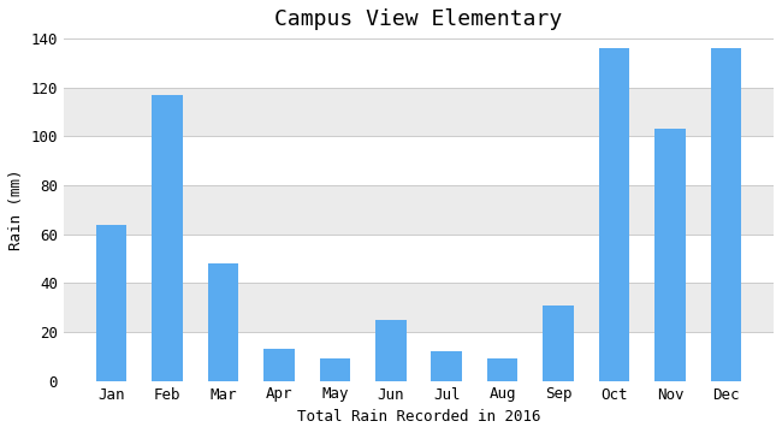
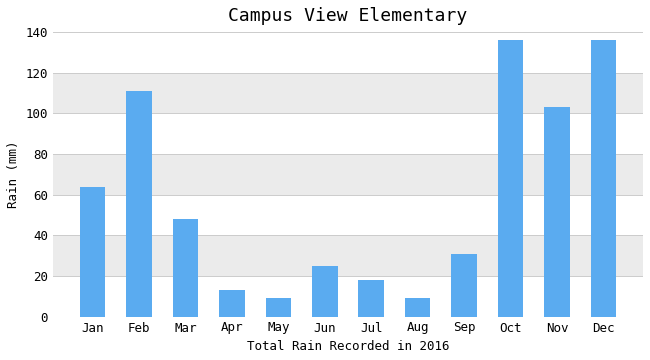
Feb: 117 -> 111
Jul: 12 -> 18
